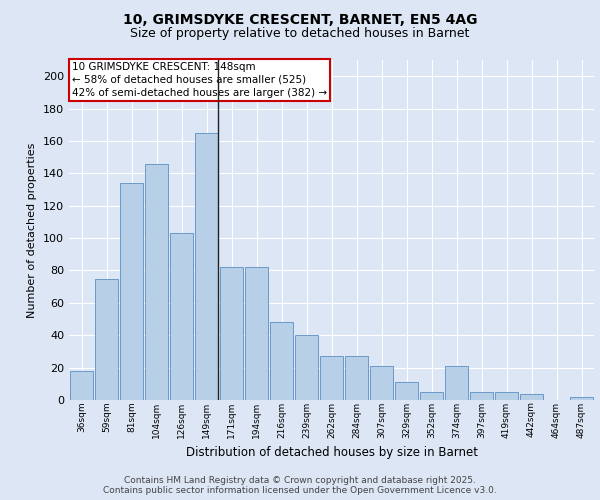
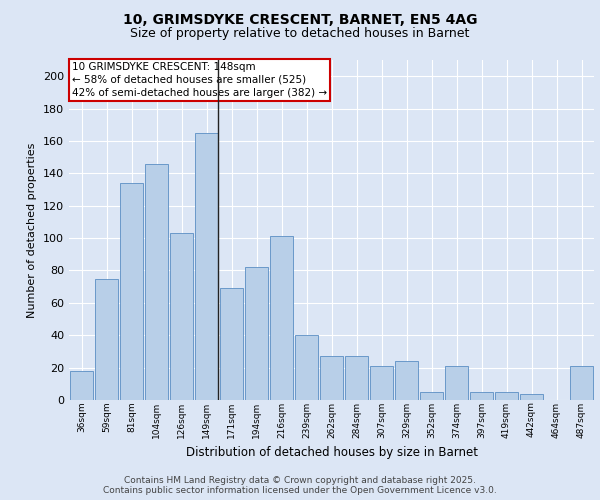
171sqm: 82 -> 69
216sqm: 48 -> 101
329sqm: 11 -> 24
487sqm: 2 -> 21
